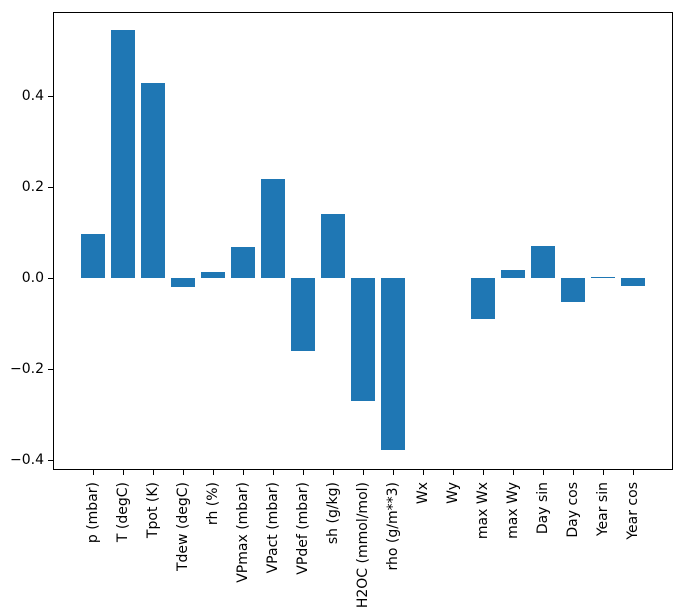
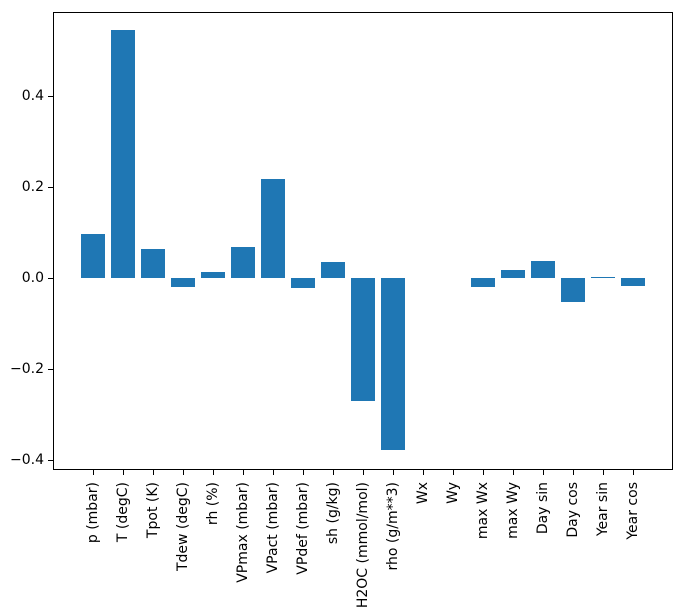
Tpot (K): 0.43 -> 0.06
VPdef (mbar): -0.16 -> -0.02
sh (g/kg): 0.14 -> 0.04
max Wx: -0.09 -> -0.02
Day sin: 0.07 -> 0.04
